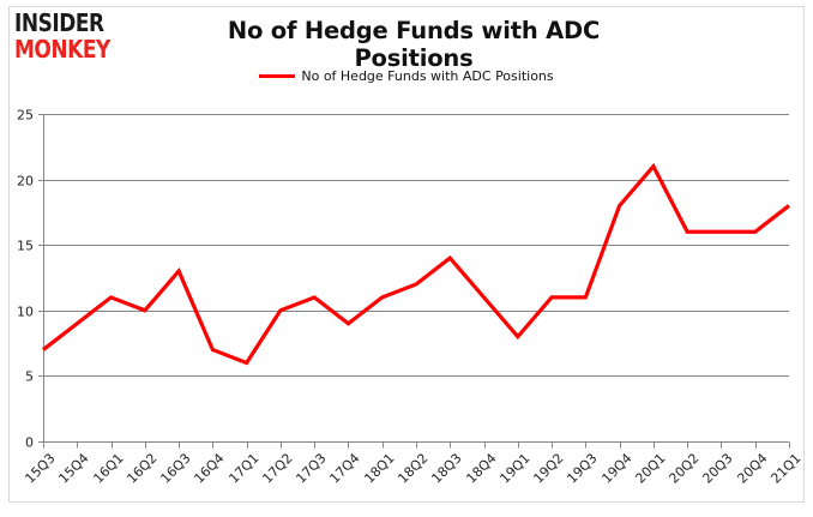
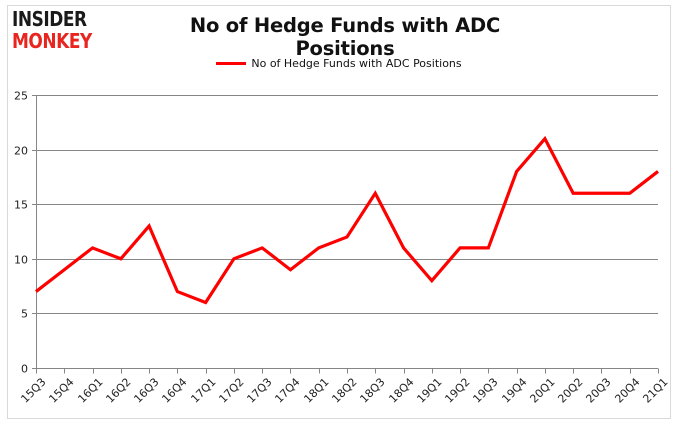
18Q3: 14 -> 16
